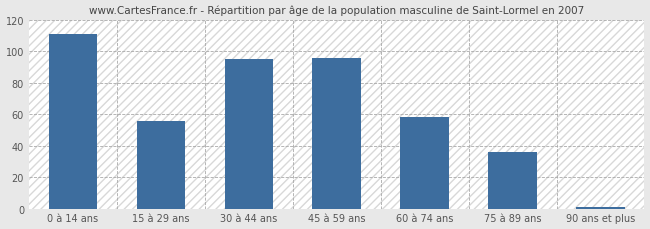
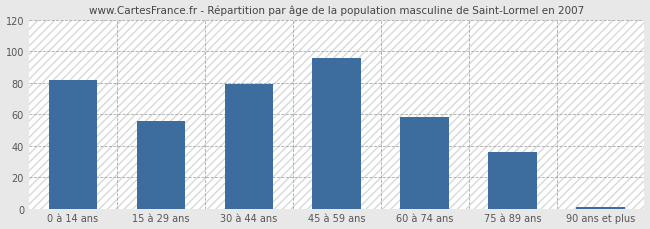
0 à 14 ans: 111 -> 82
30 à 44 ans: 95 -> 79
